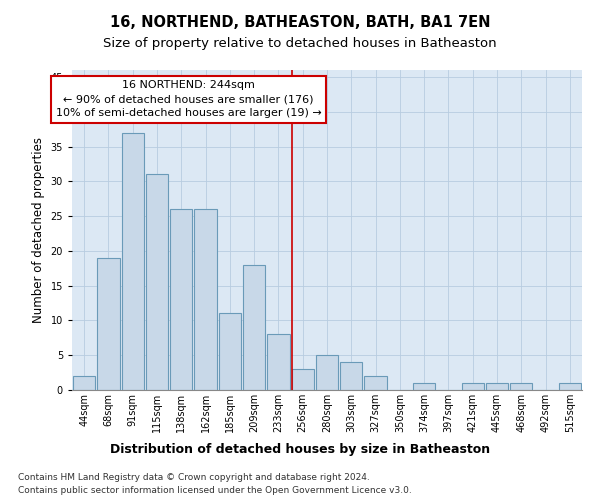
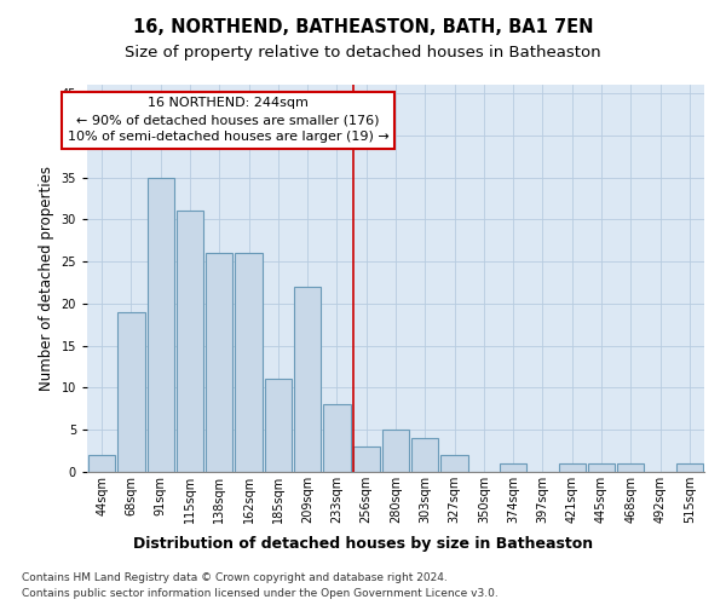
91sqm: 37 -> 35
209sqm: 18 -> 22
